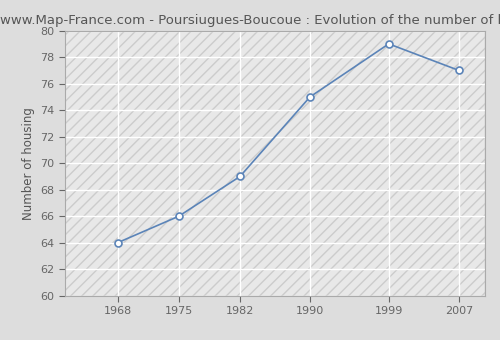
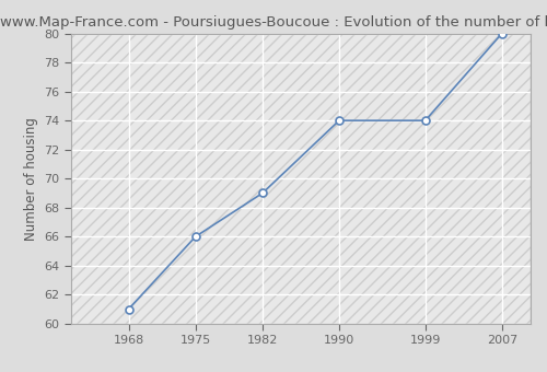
1968: 64 -> 61
1990: 75 -> 74
1999: 79 -> 74
2007: 77 -> 80
